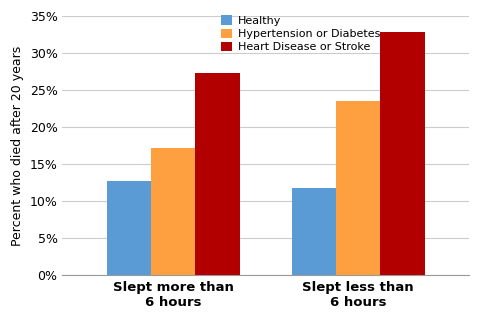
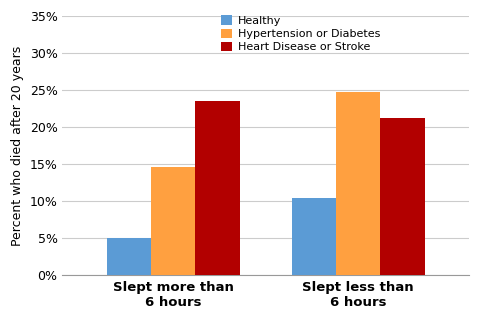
Healthy/Slept more than 6 hours: 12.8% -> 5.0%
Hypertension or Diabetes/Slept more than 6 hours: 17.2% -> 14.6%
Heart Disease or Stroke/Slept more than 6 hours: 27.3% -> 23.6%
Healthy/Slept less than 6 hours: 11.8% -> 10.4%
Hypertension or Diabetes/Slept less than 6 hours: 23.5% -> 24.8%
Heart Disease or Stroke/Slept less than 6 hours: 32.8% -> 21.2%
